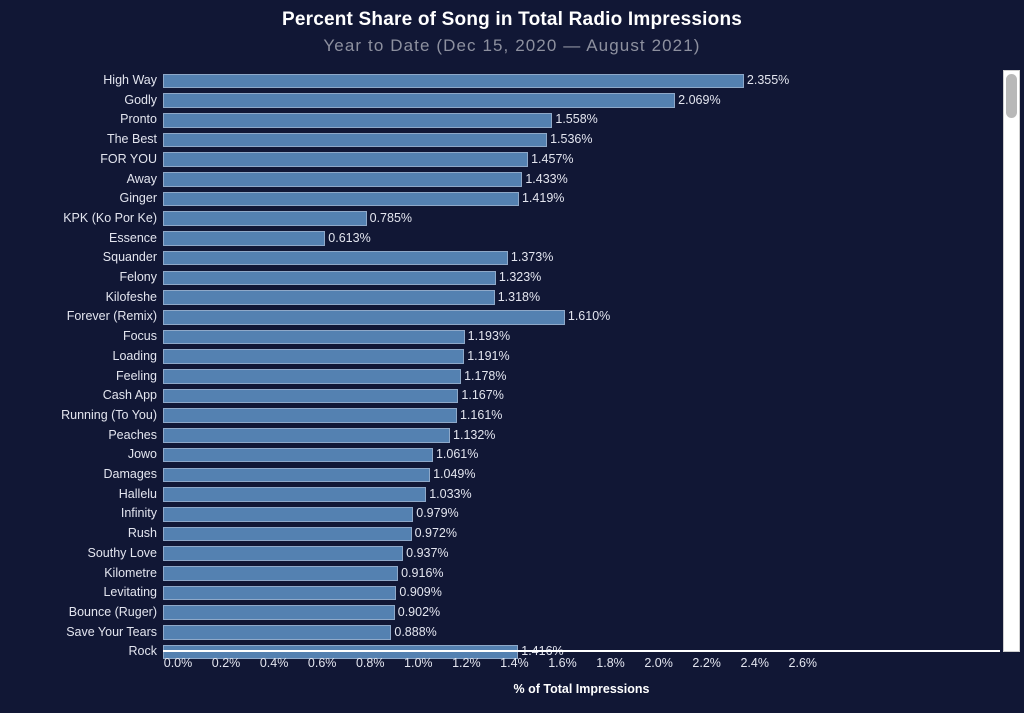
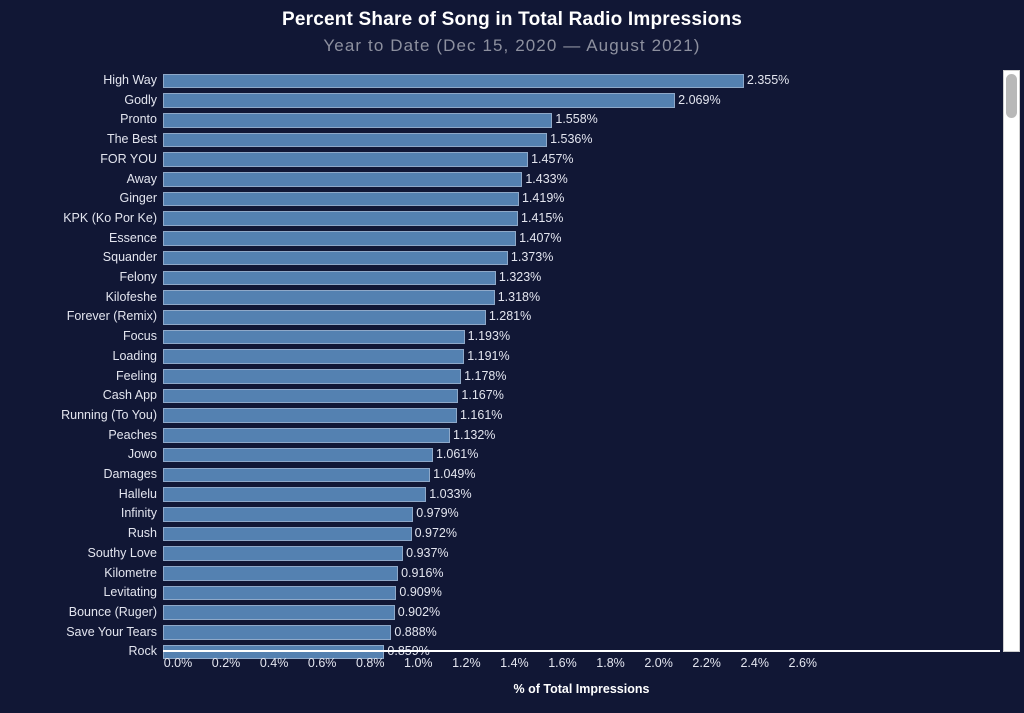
KPK (Ko Por Ke): 0.785% -> 1.415%
Essence: 0.613% -> 1.407%
Forever (Remix): 1.610% -> 1.281%
Rock: 1.416% -> 0.859%
